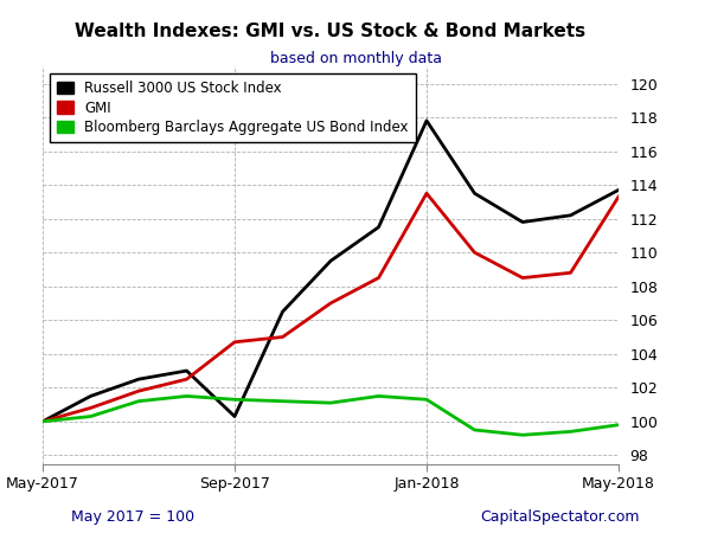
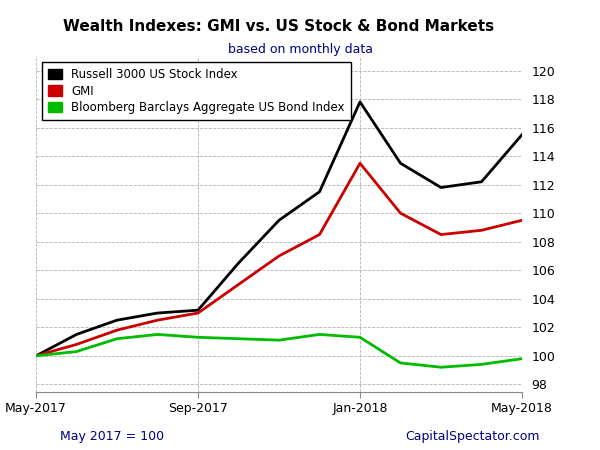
Russell 3000 US Stock Index/Sep-2017: 100.3 -> 103.2
GMI/Sep-2017: 104.7 -> 103.0
Russell 3000 US Stock Index/May-2018: 113.7 -> 115.5
GMI/May-2018: 113.3 -> 109.5
